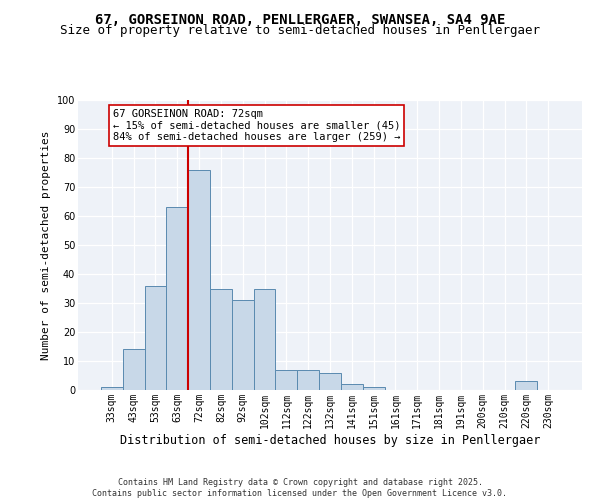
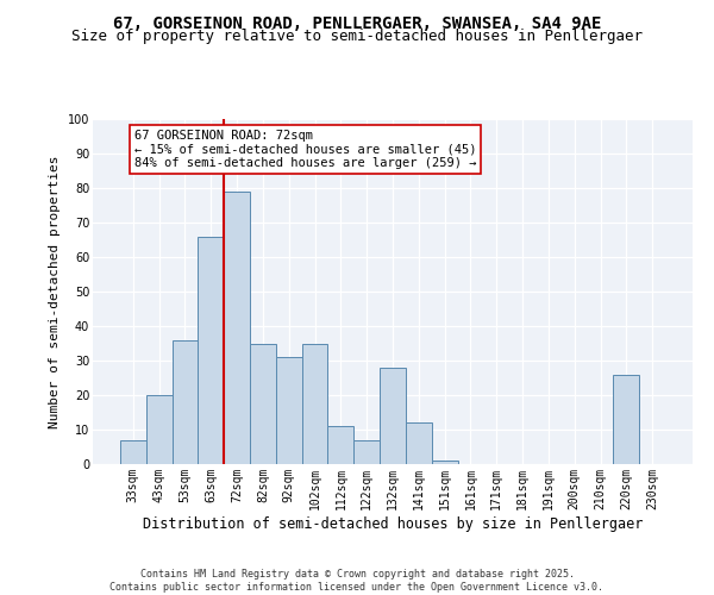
33sqm: 1 -> 7
43sqm: 14 -> 20
63sqm: 63 -> 66
72sqm: 76 -> 79
112sqm: 7 -> 11
132sqm: 6 -> 28
141sqm: 2 -> 12
220sqm: 3 -> 26
